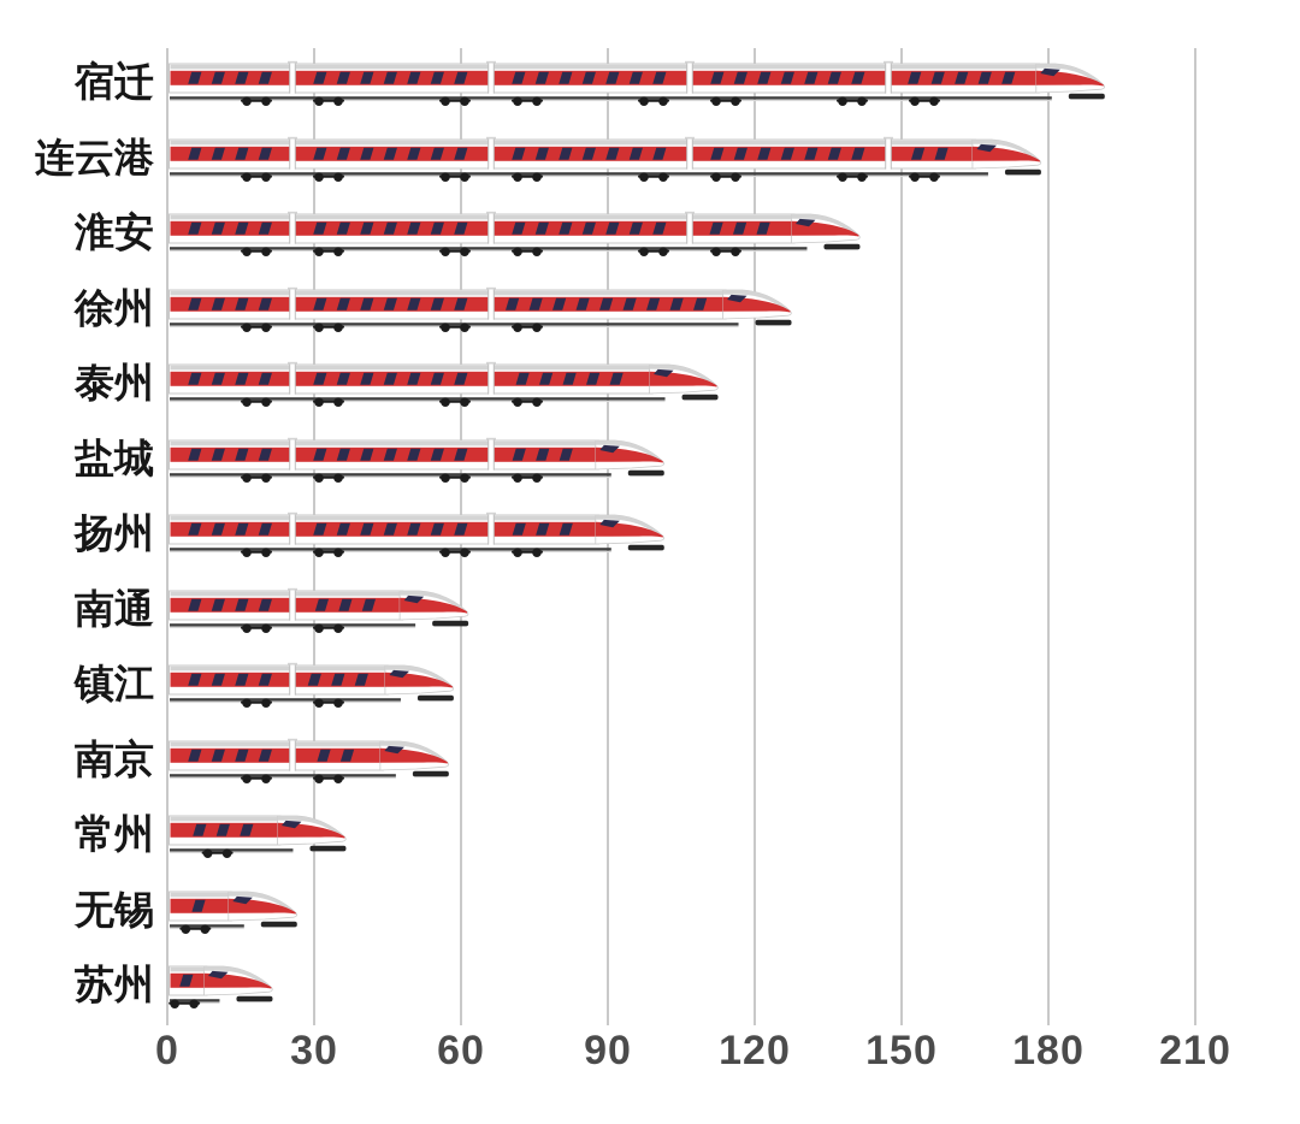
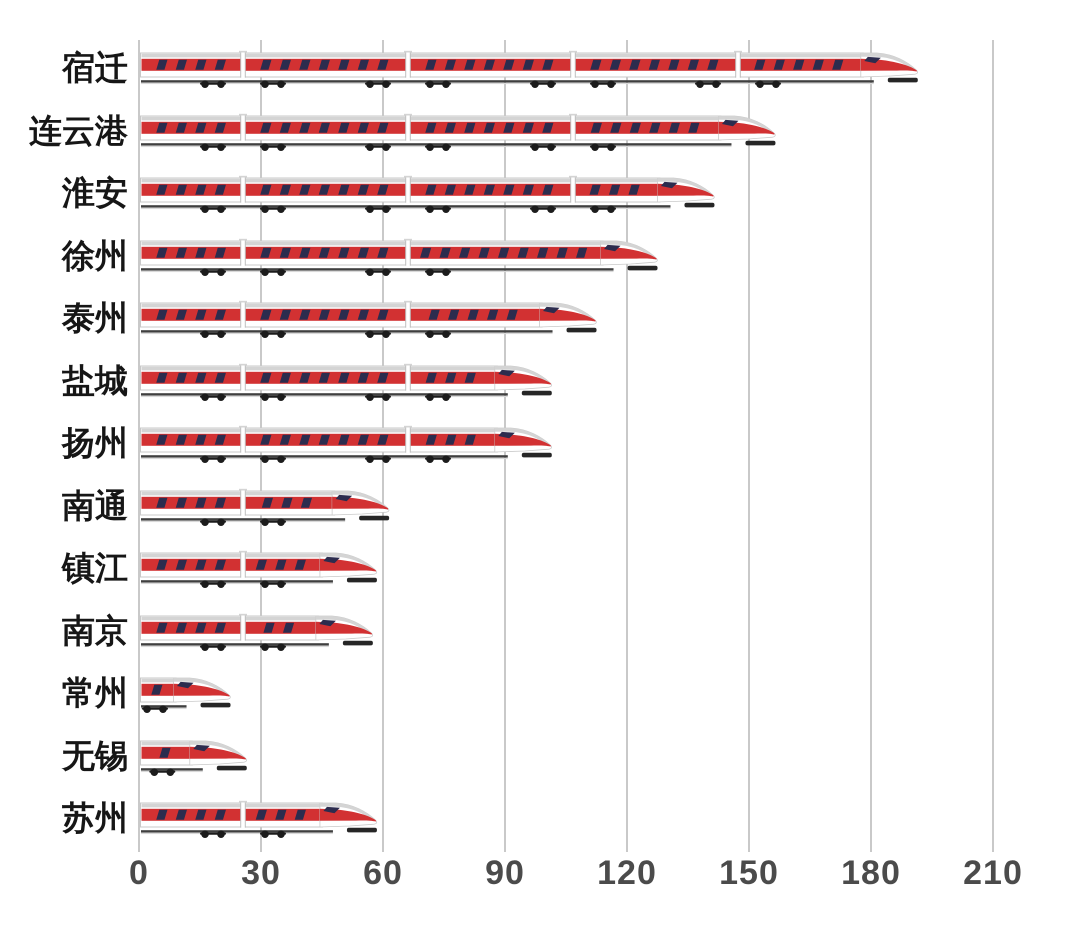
连云港: 179 -> 157
常州: 37 -> 23
苏州: 22 -> 59
